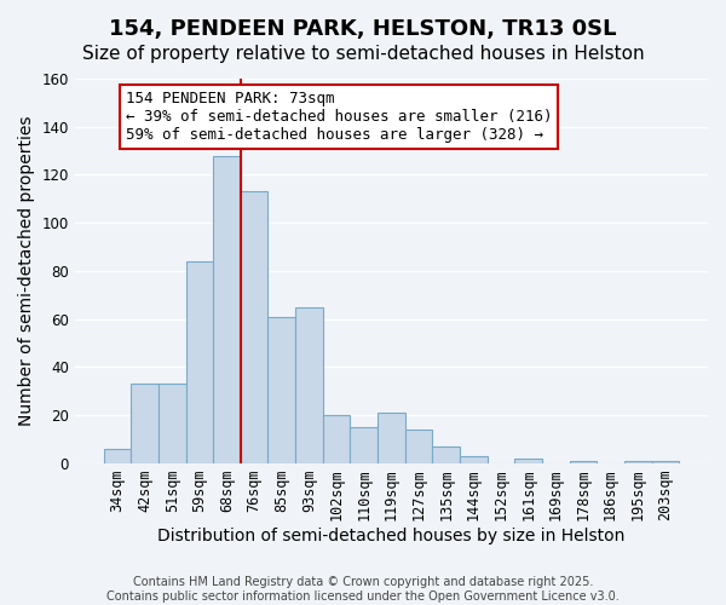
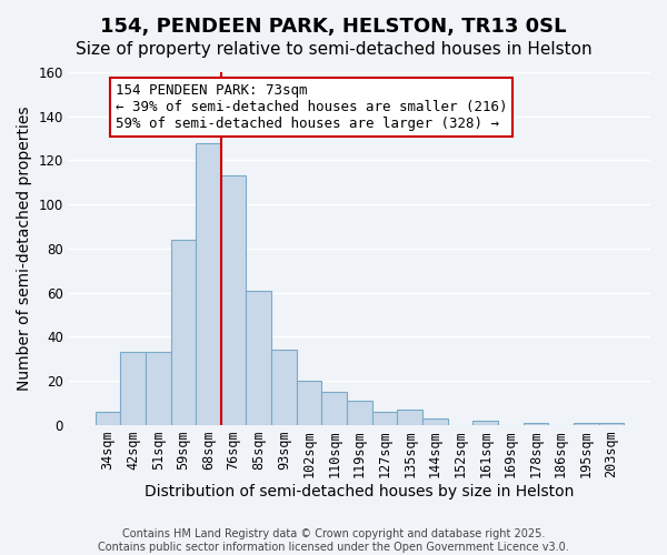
93sqm: 65 -> 34
119sqm: 21 -> 11
127sqm: 14 -> 6
